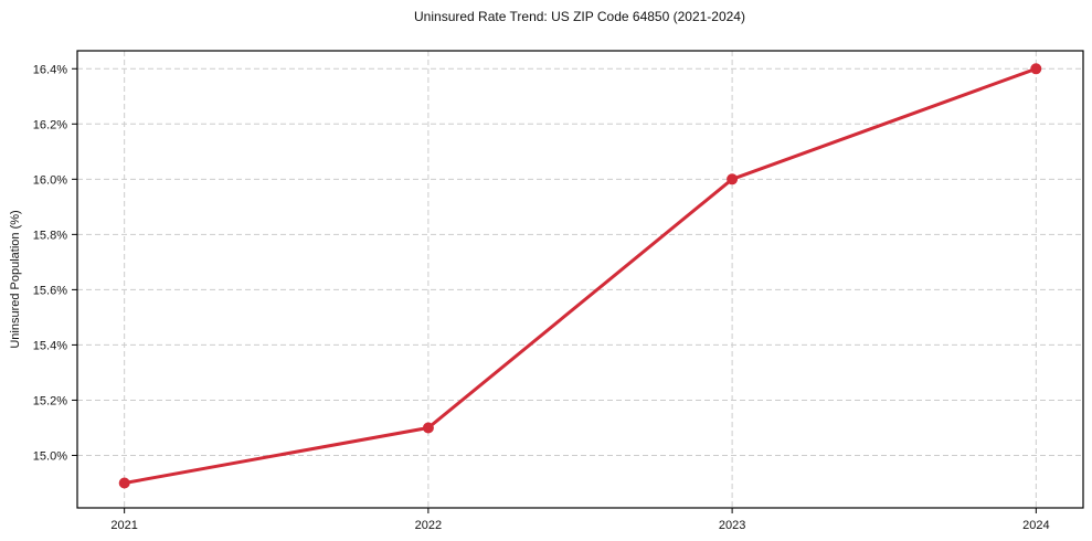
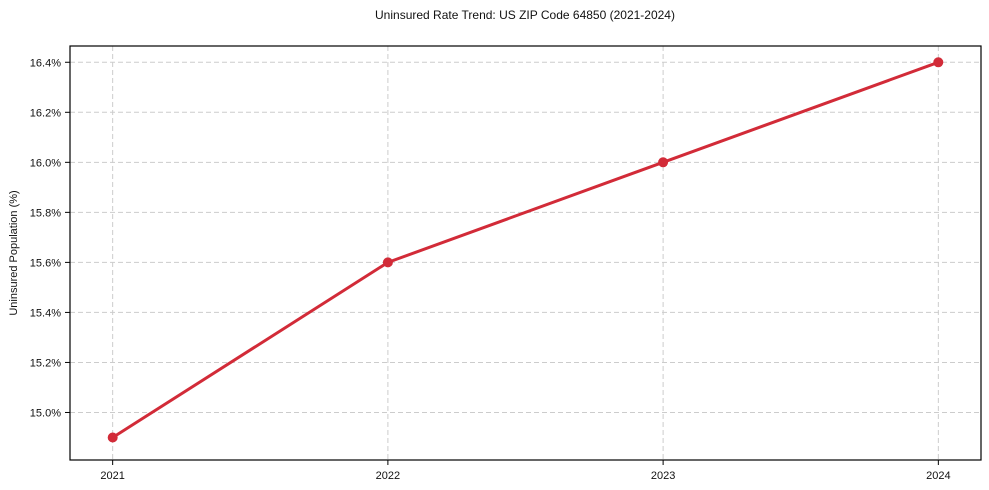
2022: 15.1% -> 15.6%
